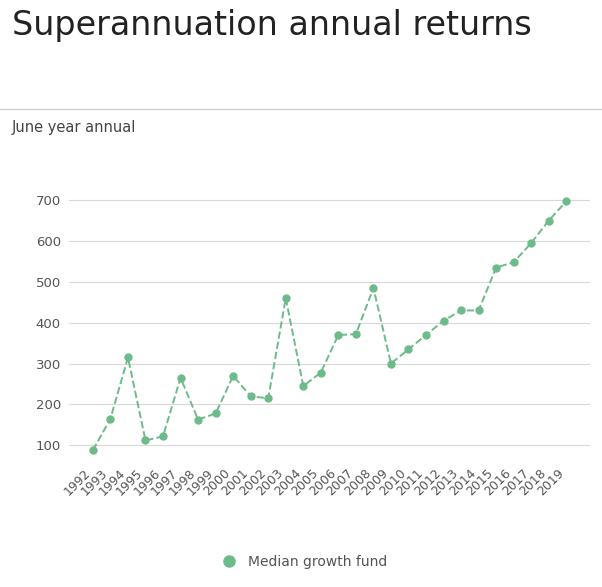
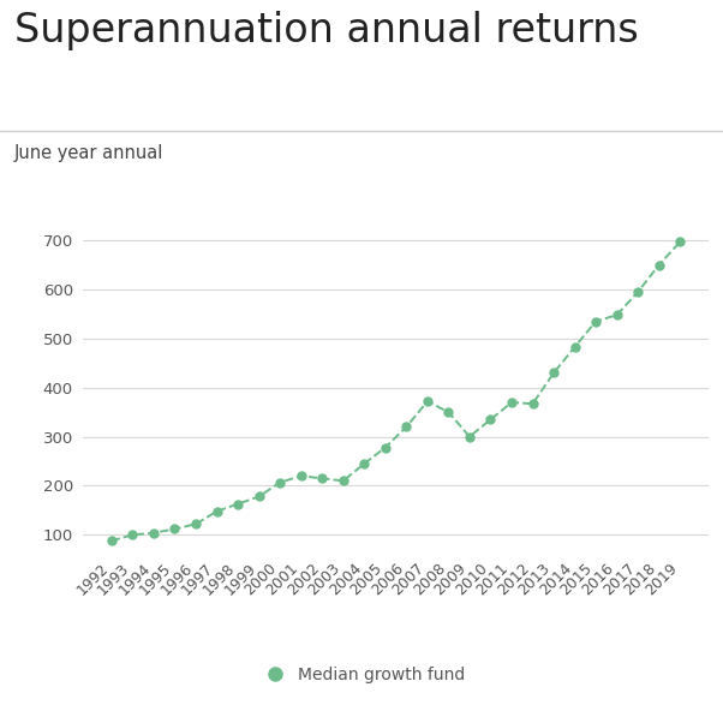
1993: 165 -> 100
1994: 315 -> 104
1997: 265 -> 148
2000: 270 -> 207
2003: 460 -> 210
2006: 370 -> 320
2008: 485 -> 350
2012: 405 -> 367
2014: 430 -> 483
